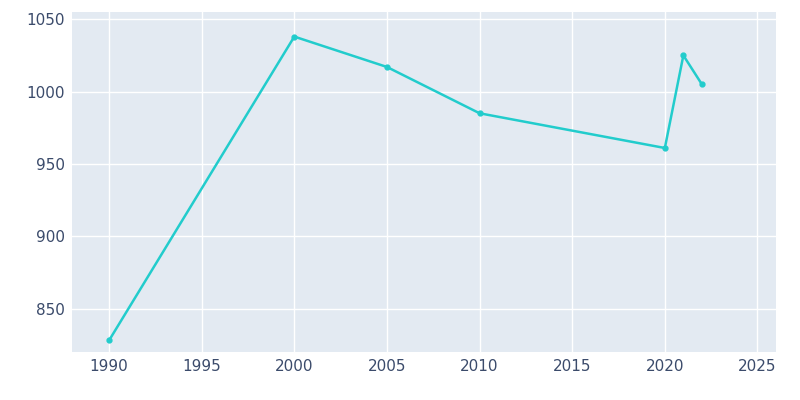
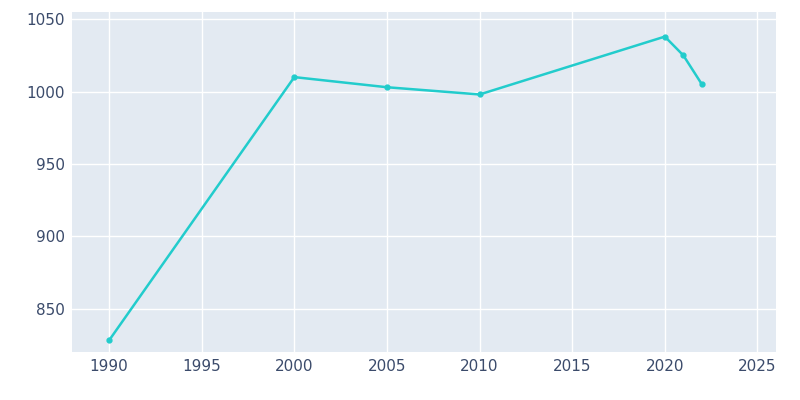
2000: 1038 -> 1010
2005: 1017 -> 1003
2010: 985 -> 998
2020: 961 -> 1038
